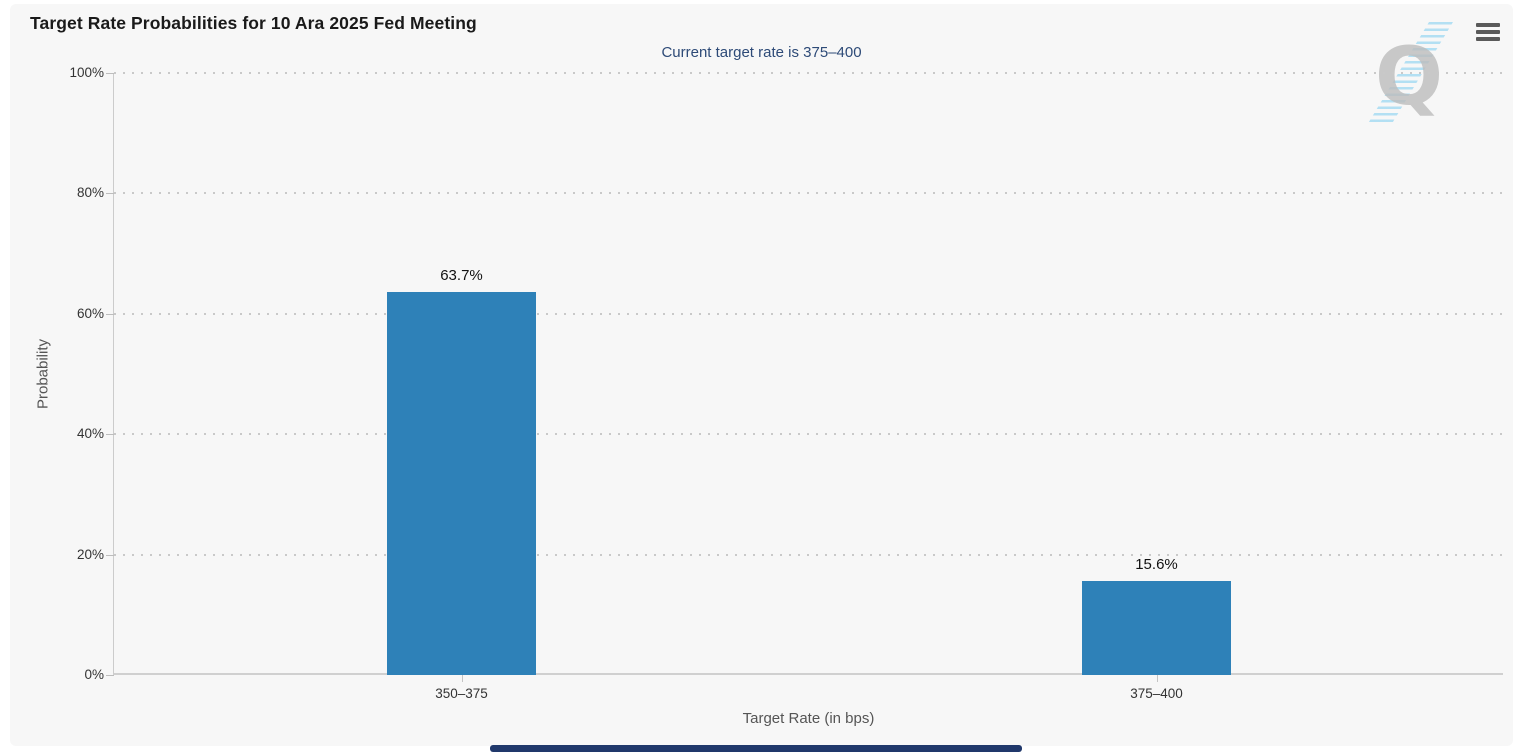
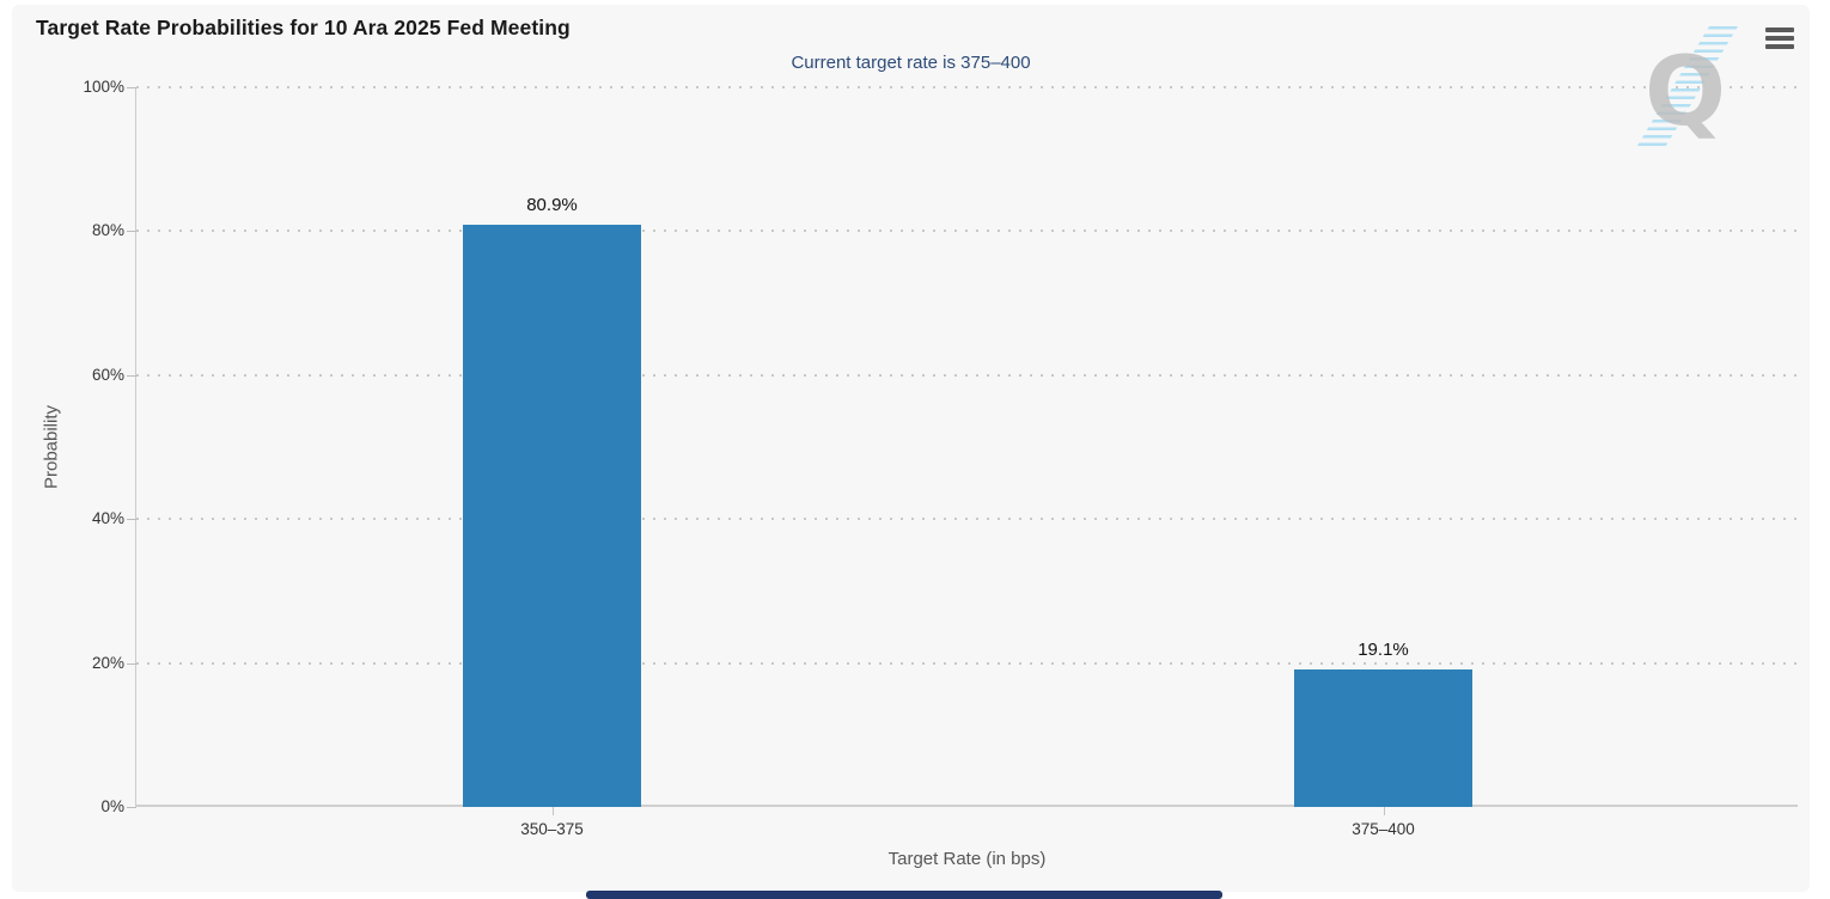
350–375: 63.7% -> 80.9%
375–400: 15.6% -> 19.1%
